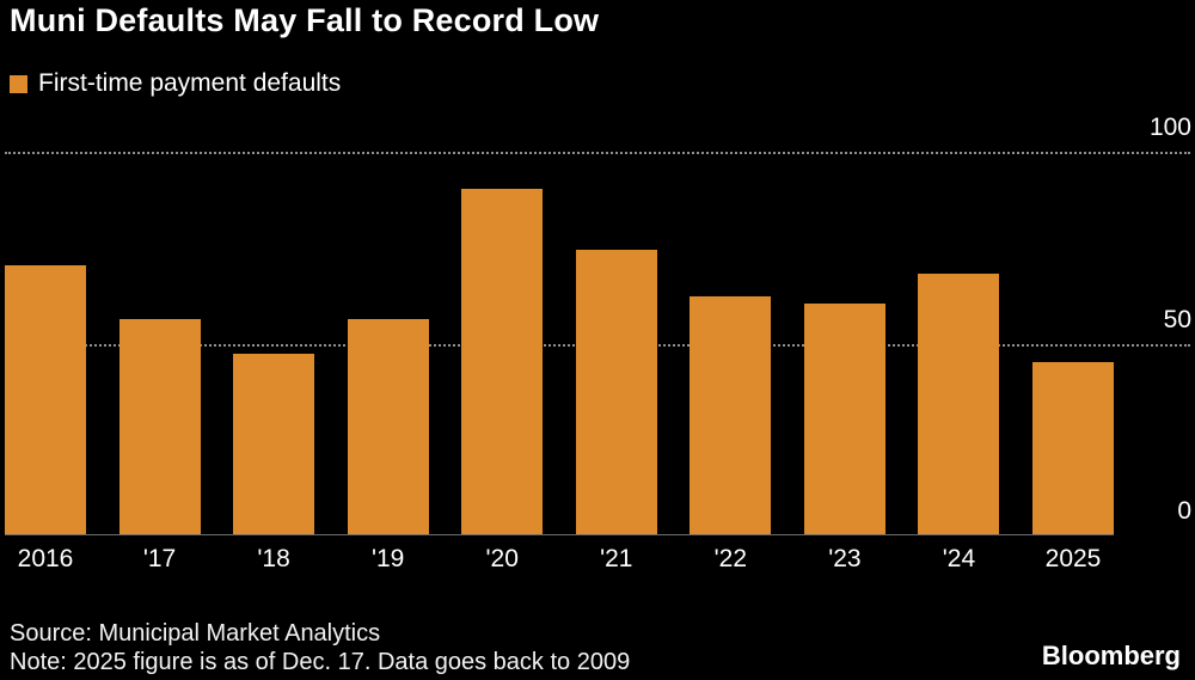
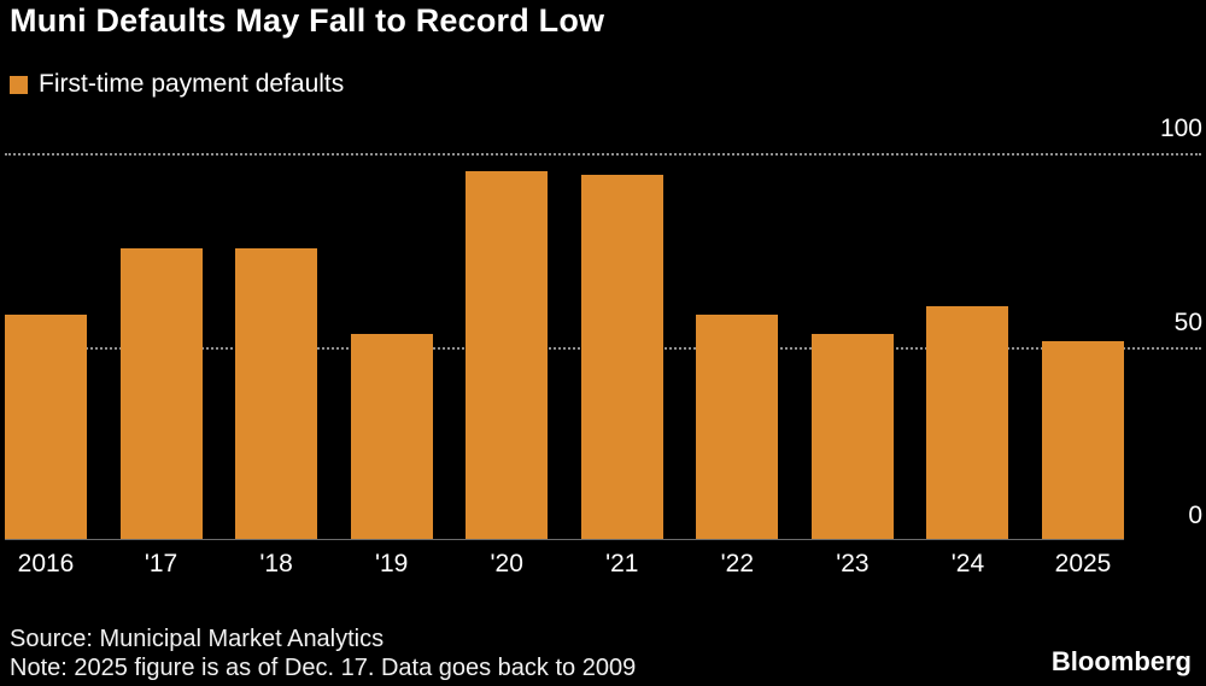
2016: 70 -> 58
'17: 56 -> 75
'18: 47 -> 75
'19: 56 -> 53
'20: 90 -> 95
'21: 74 -> 94
'22: 62 -> 58
'23: 60 -> 53
'24: 68 -> 60
2025: 45 -> 51
